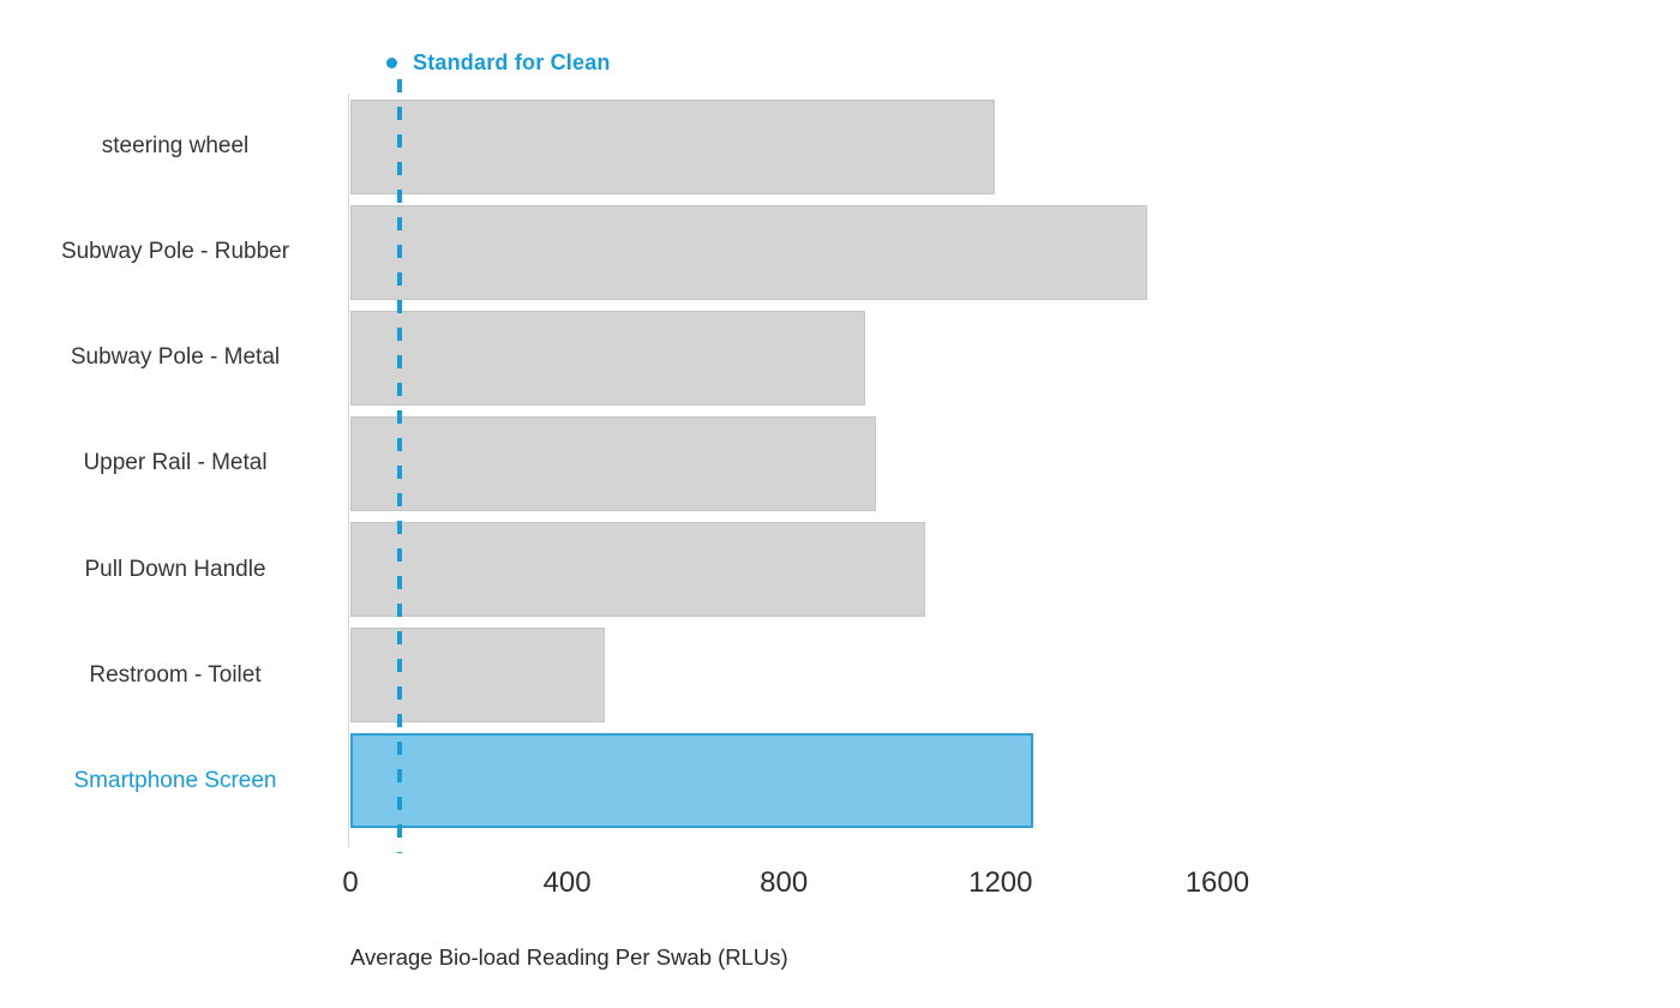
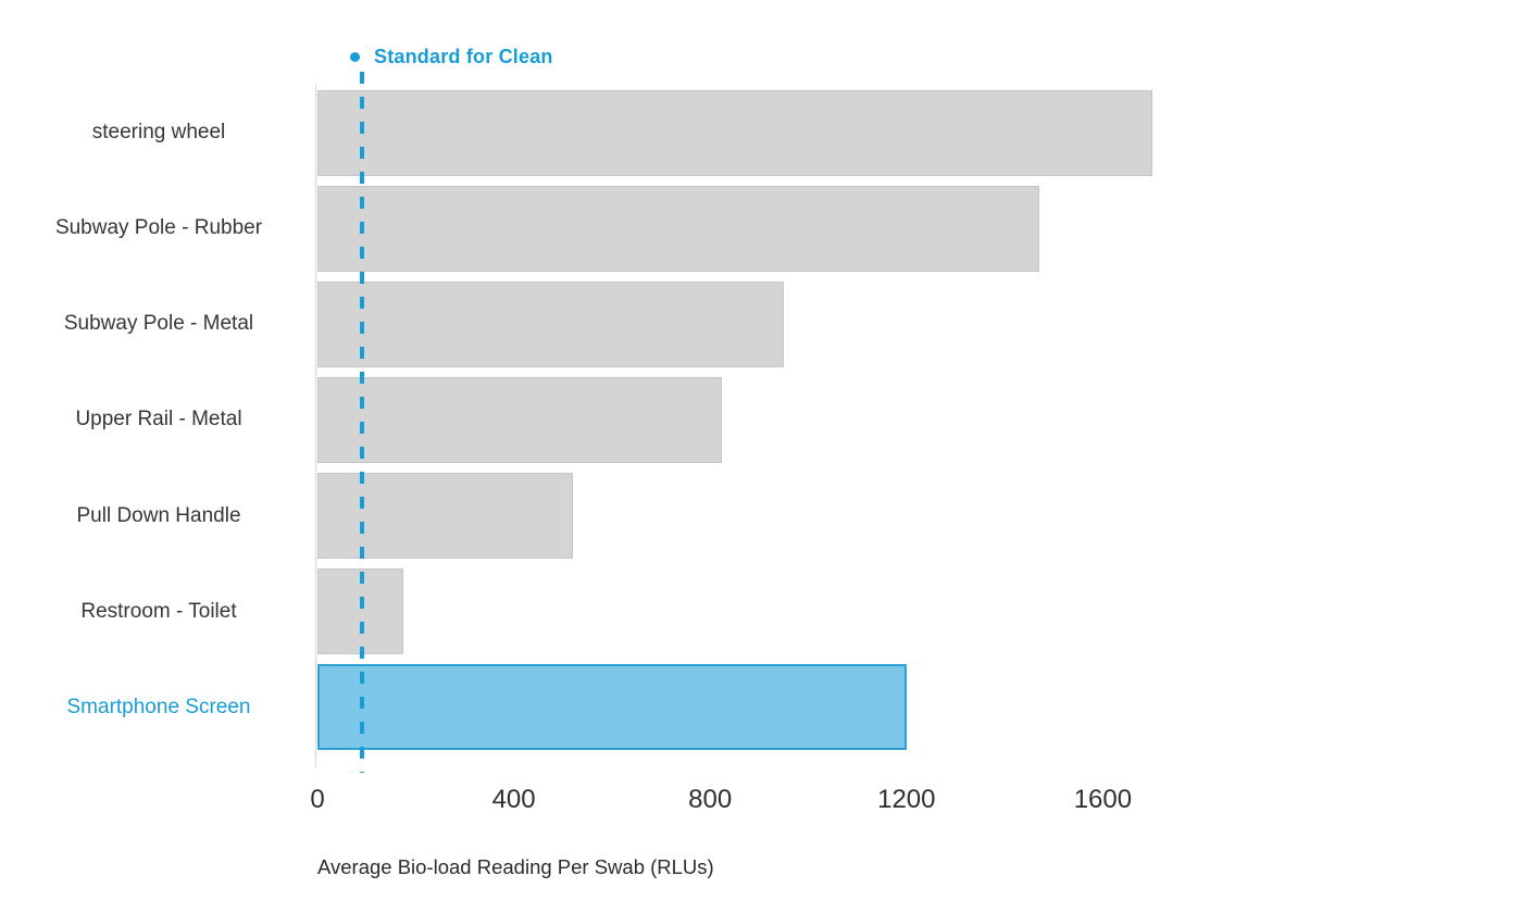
steering wheel: 1190 -> 1700
Upper Rail - Metal: 970 -> 820
Pull Down Handle: 1060 -> 520
Restroom - Toilet: 470 -> 180
Smartphone Screen: 1260 -> 1200
